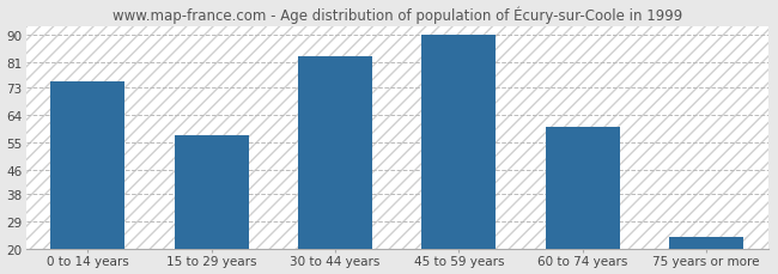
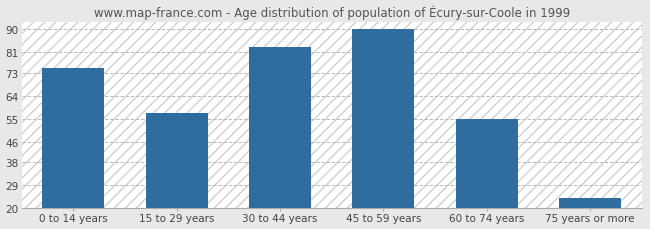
60 to 74 years: 60 -> 55
